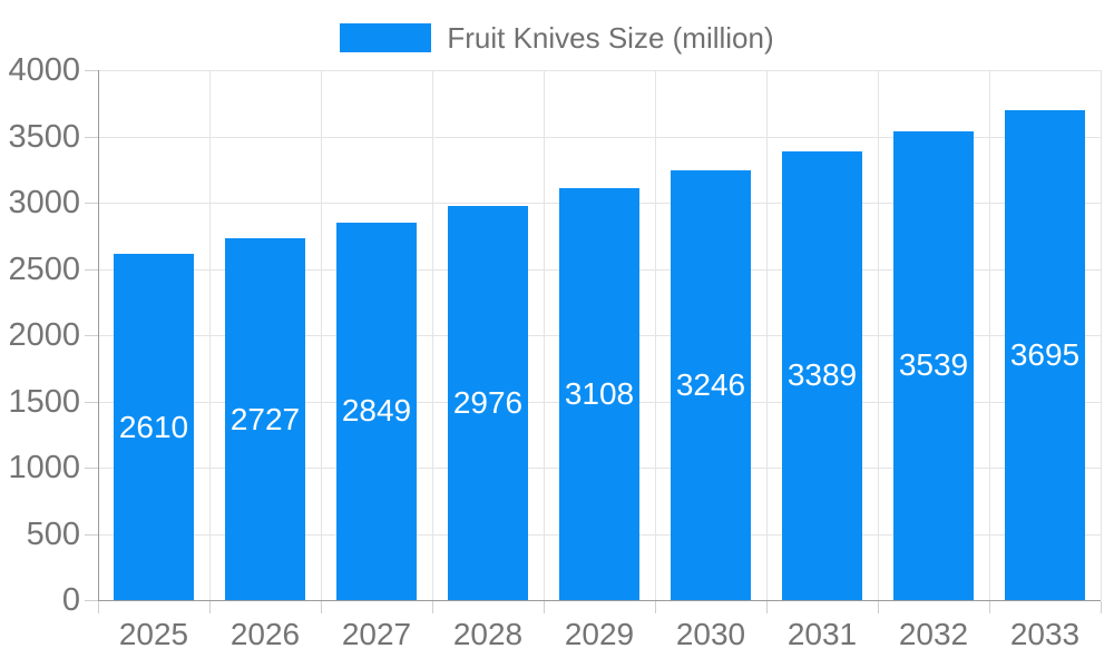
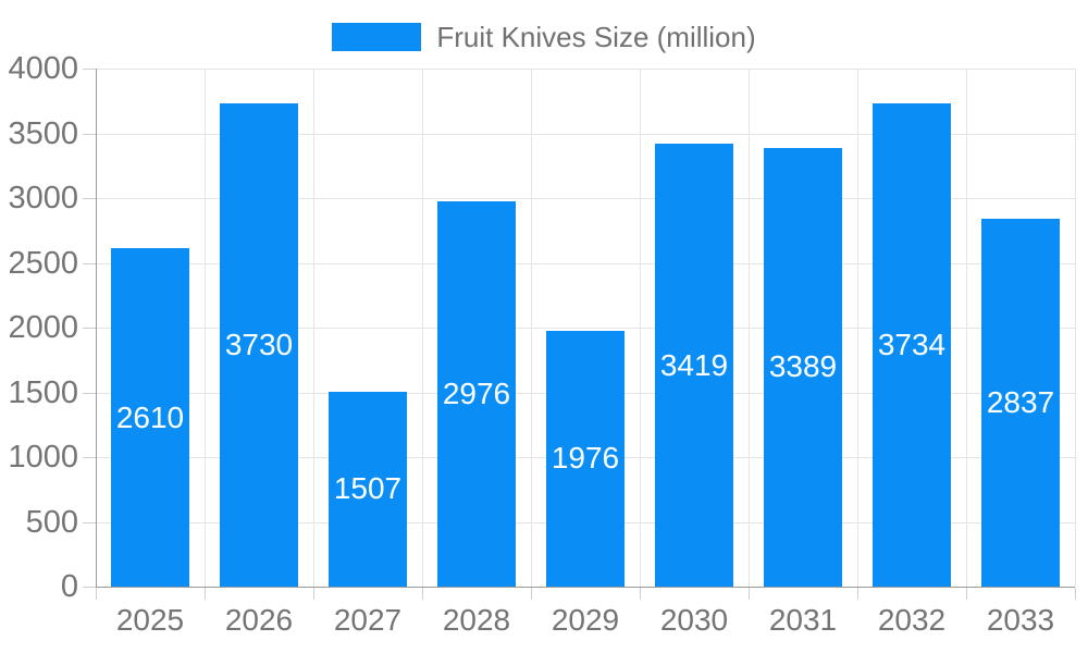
2026: 2727 -> 3730
2027: 2849 -> 1507
2029: 3108 -> 1976
2030: 3246 -> 3419
2032: 3539 -> 3734
2033: 3695 -> 2837
